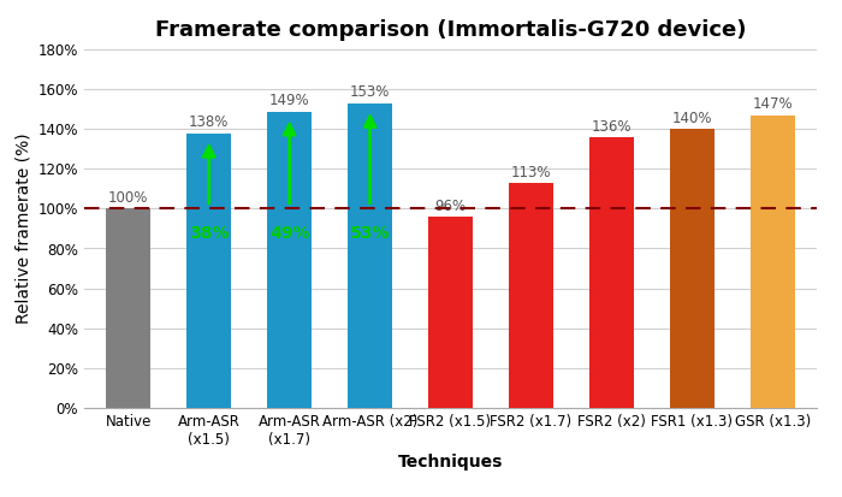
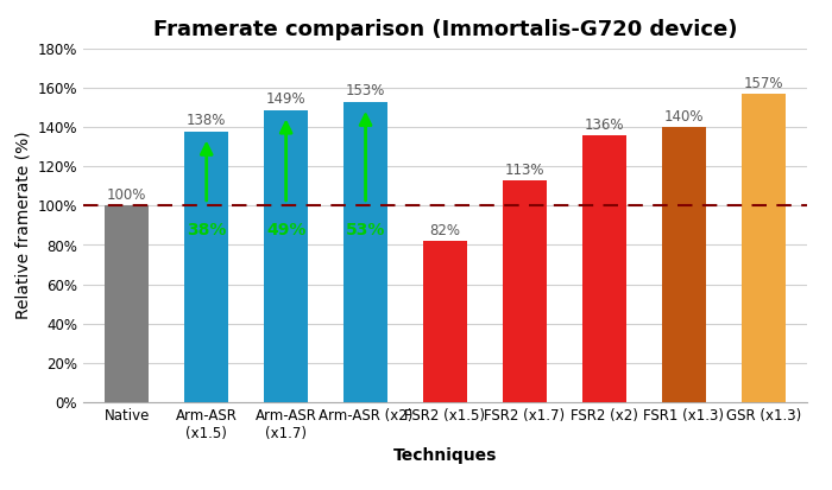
FSR2 (x1.5): 96% -> 82%
GSR (x1.3): 147% -> 157%
